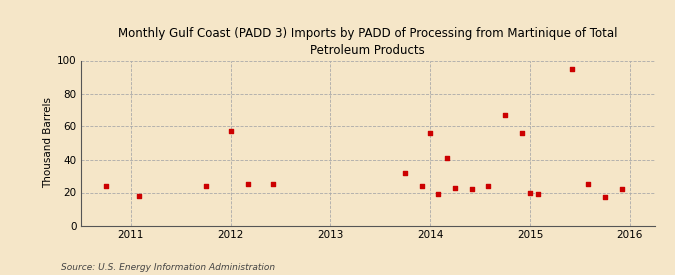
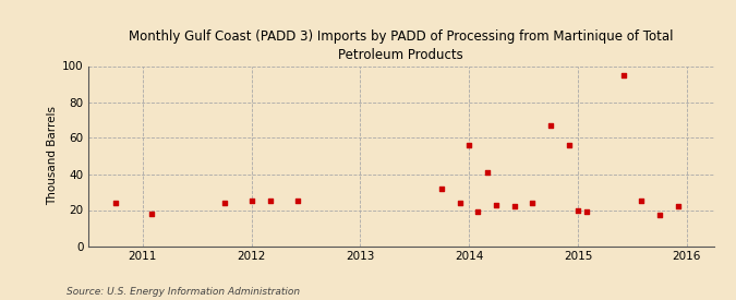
2012: 57 -> 25
